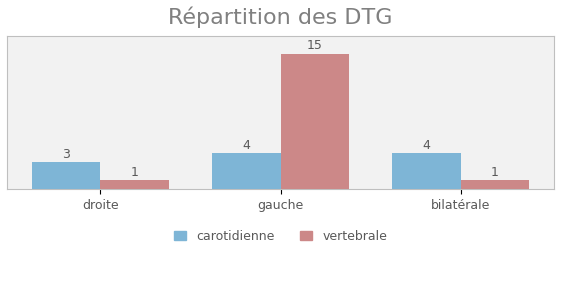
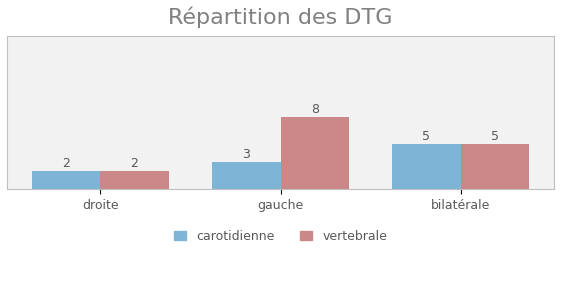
carotidienne/droite: 3 -> 2
vertebrale/droite: 1 -> 2
carotidienne/gauche: 4 -> 3
vertebrale/gauche: 15 -> 8
carotidienne/bilatérale: 4 -> 5
vertebrale/bilatérale: 1 -> 5
